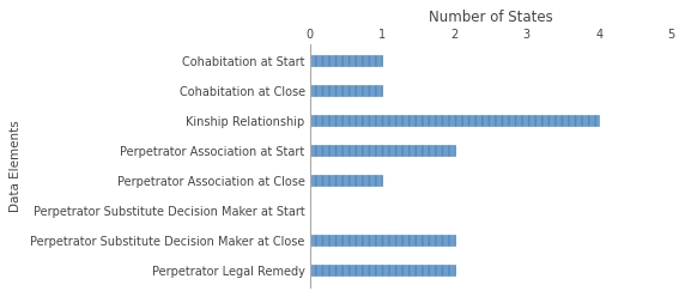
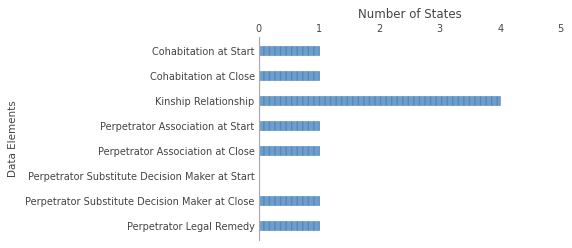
Perpetrator Association at Start: 2 -> 1
Perpetrator Substitute Decision Maker at Close: 2 -> 1
Perpetrator Legal Remedy: 2 -> 1
